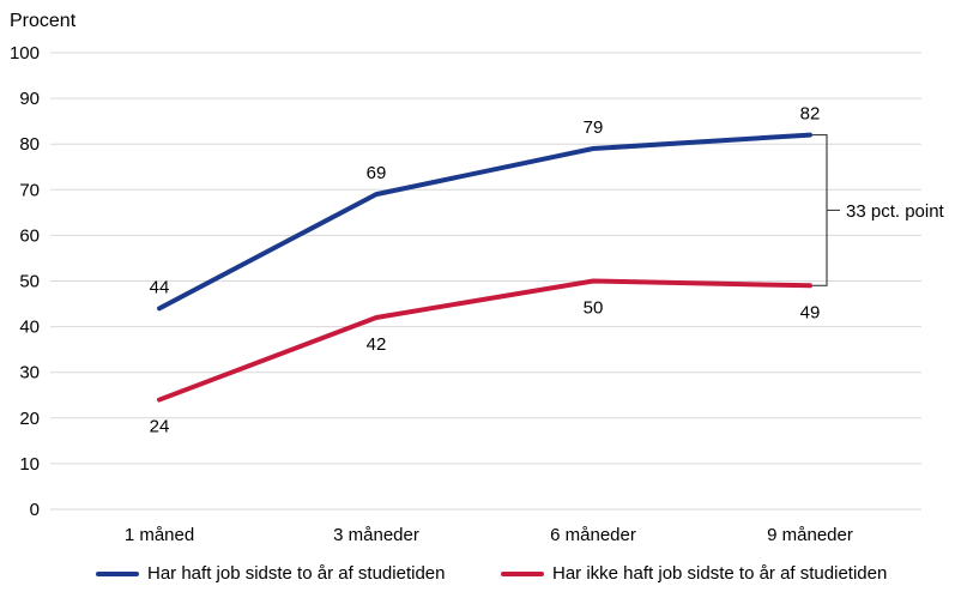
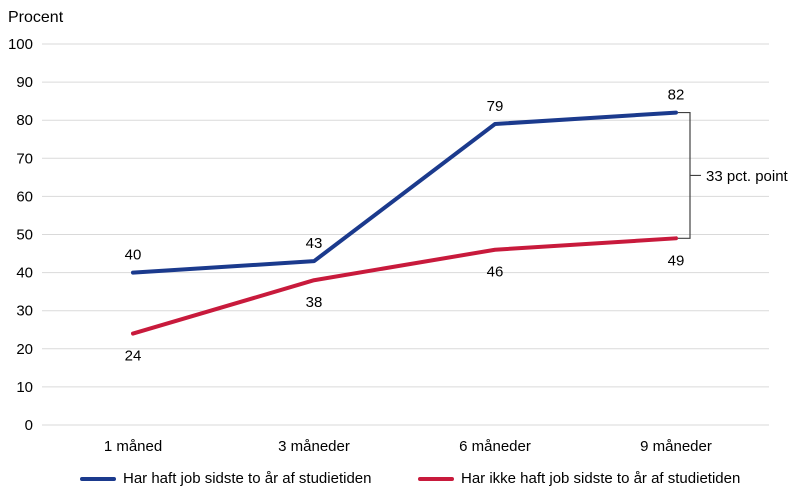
Har haft job sidste to år af studietiden/1 måned: 44 -> 40
Har haft job sidste to år af studietiden/3 måneder: 69 -> 43
Har ikke haft job sidste to år af studietiden/3 måneder: 42 -> 38
Har ikke haft job sidste to år af studietiden/6 måneder: 50 -> 46
